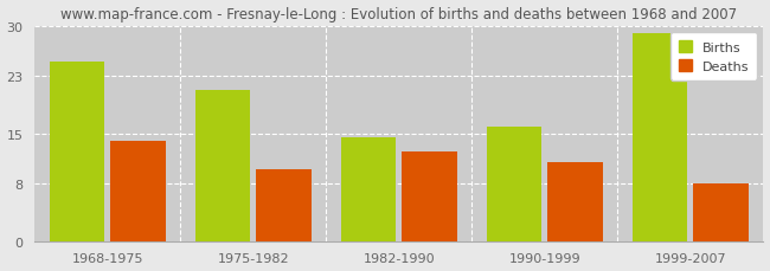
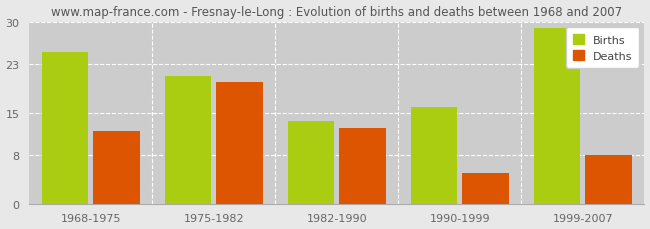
Deaths/1968-1975: 14.0 -> 12.0
Deaths/1975-1982: 10.0 -> 20.0
Births/1982-1990: 14.5 -> 13.6
Deaths/1990-1999: 11.0 -> 5.0
